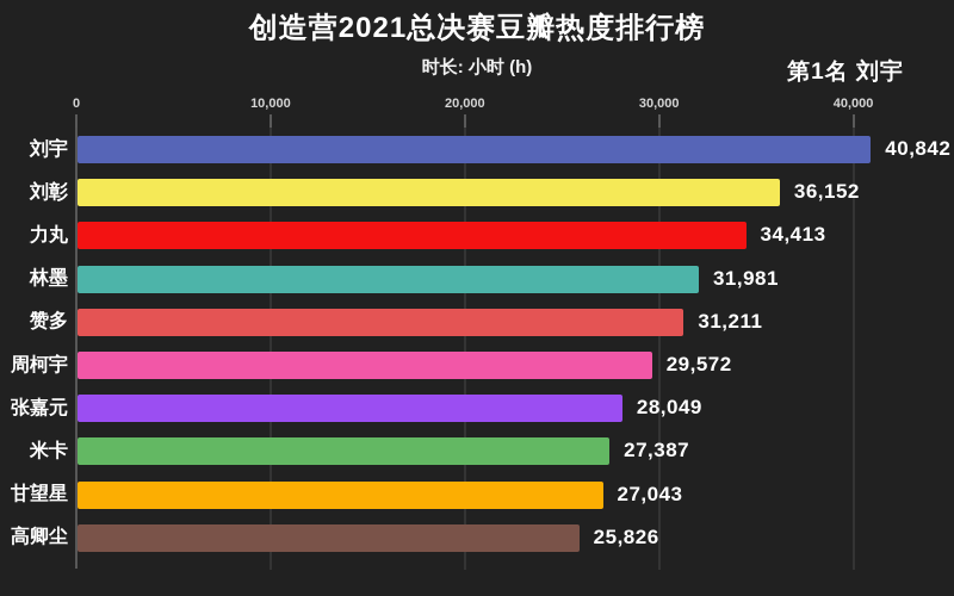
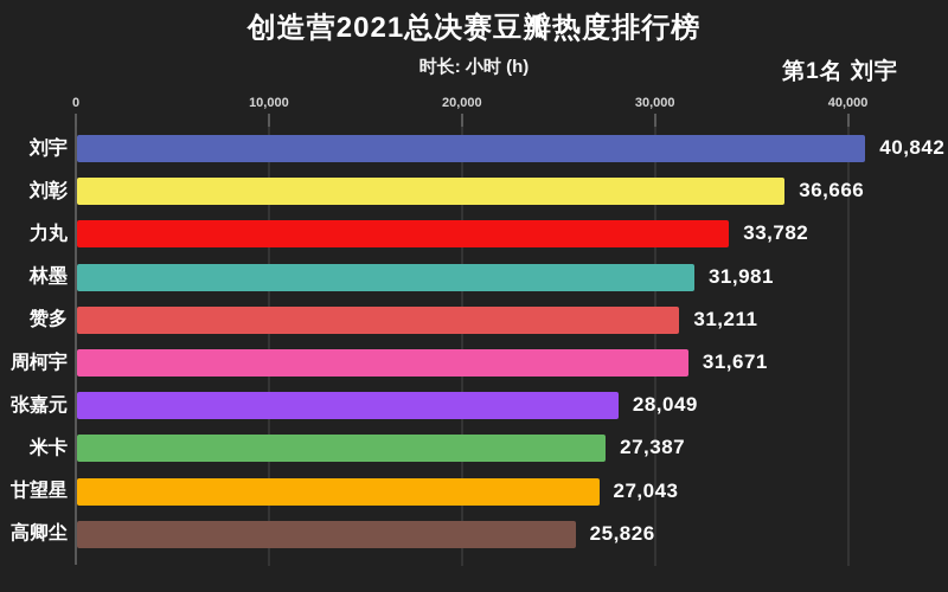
刘彰: 36,152 -> 36,666
力丸: 34,413 -> 33,782
周柯宇: 29,572 -> 31,671
